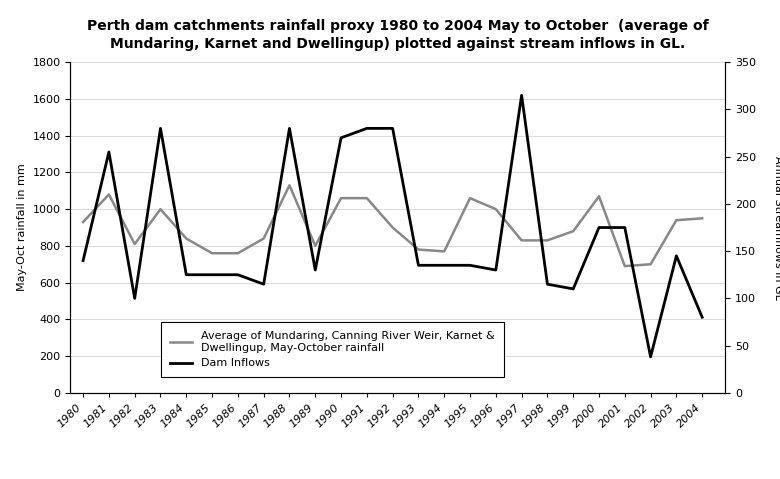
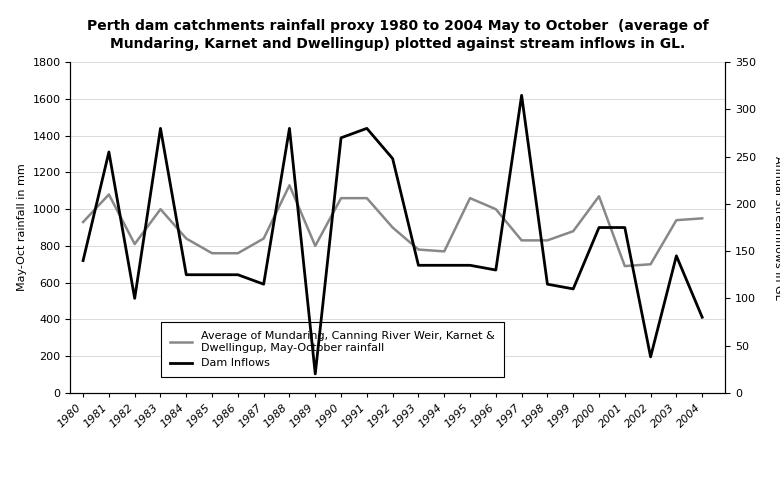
Dam Inflows/1989: 130 -> 20
Dam Inflows/1992: 280 -> 248
